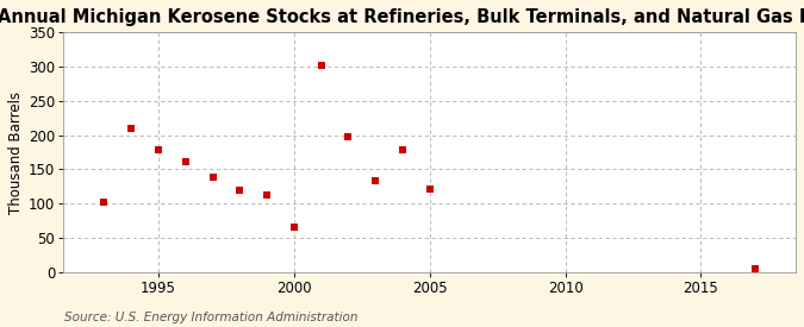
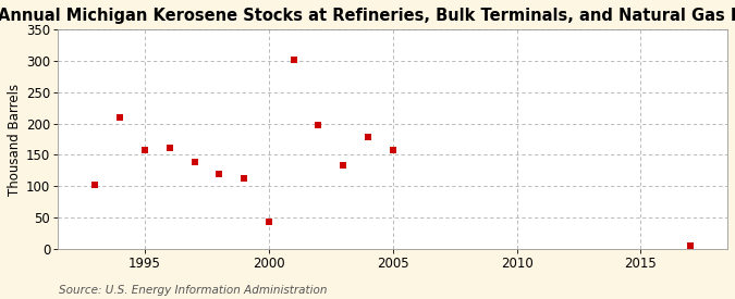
1995: 178 -> 158
2000: 65 -> 44
2005: 122 -> 158
